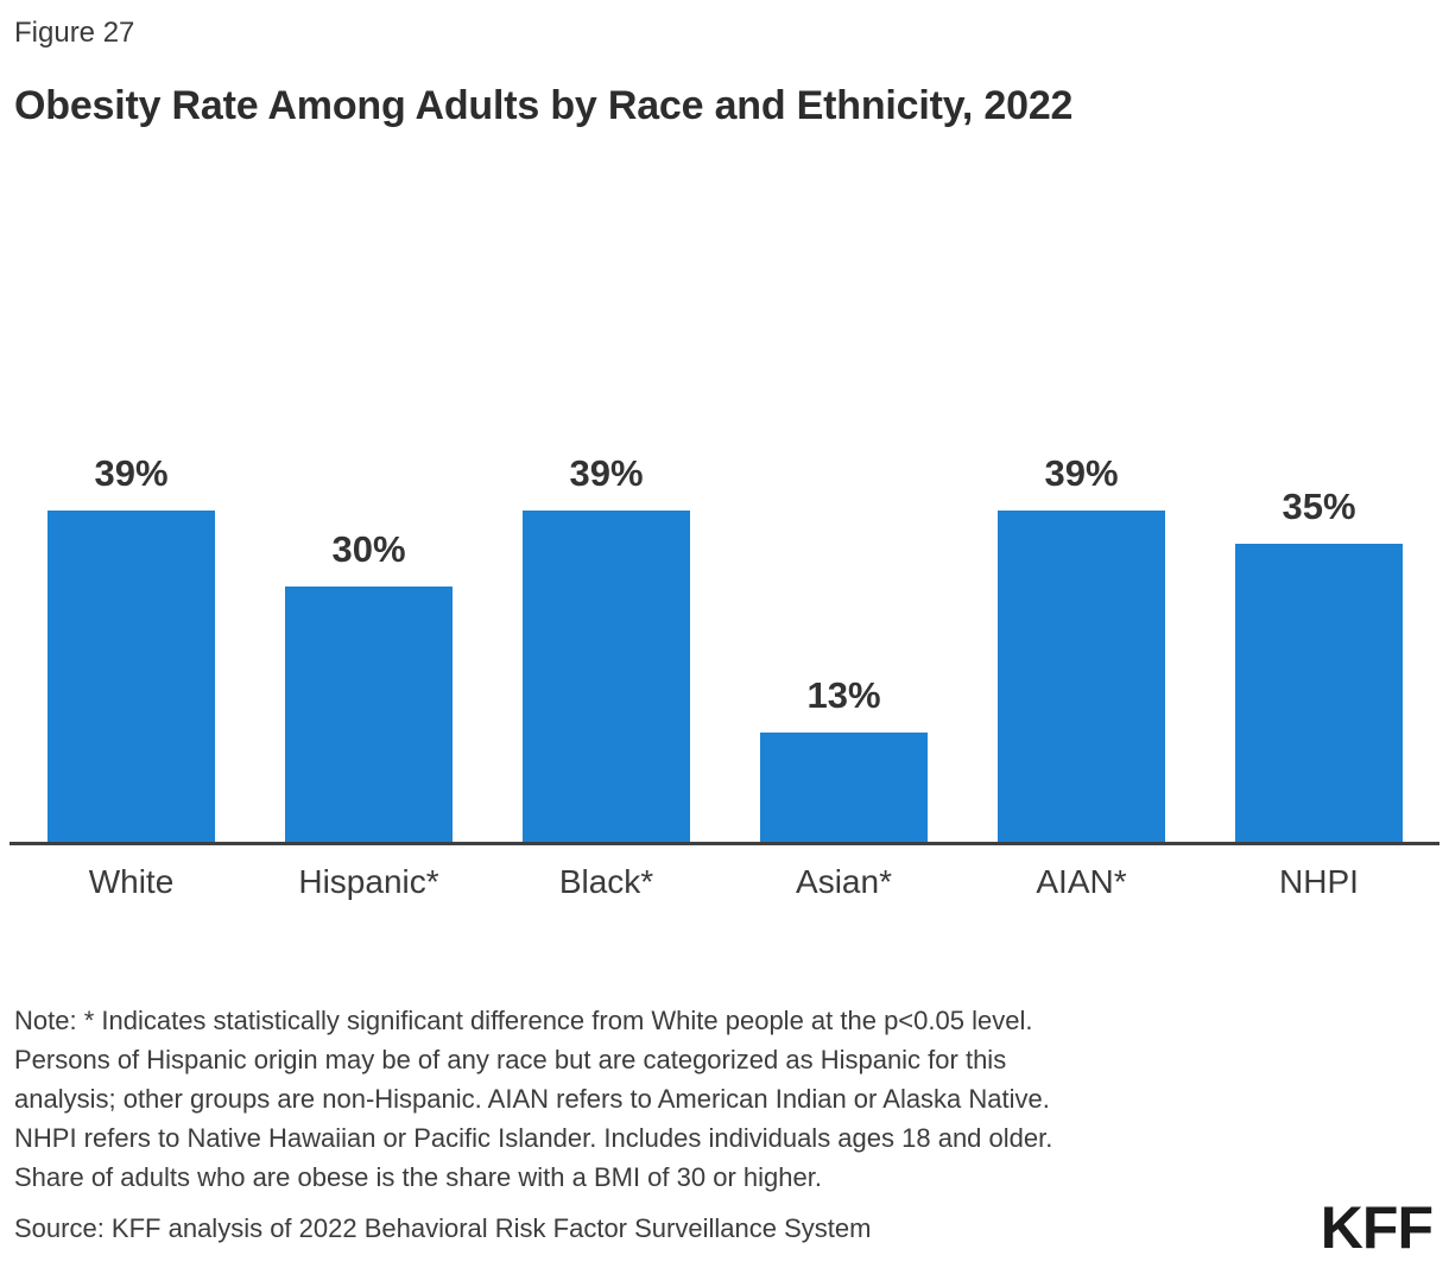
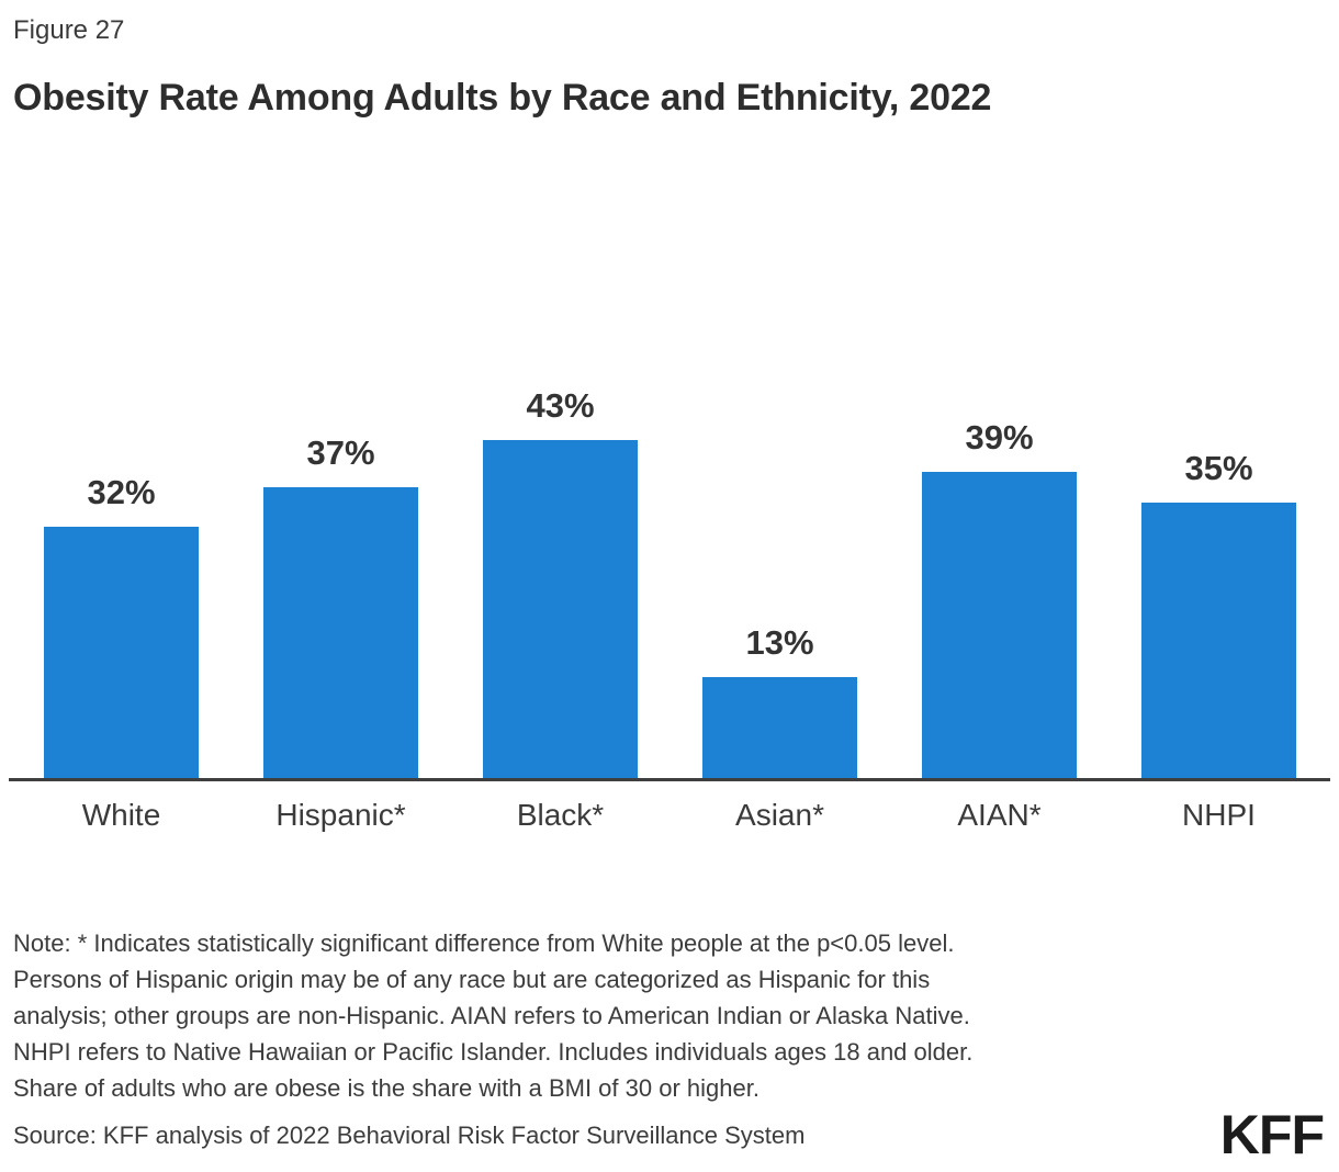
White: 39% -> 32%
Hispanic*: 30% -> 37%
Black*: 39% -> 43%
